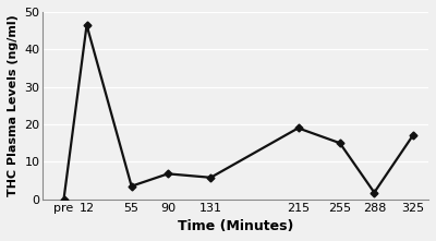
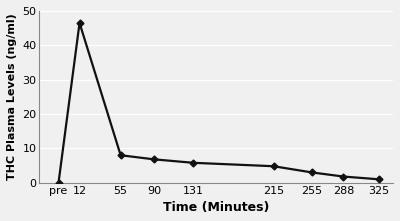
55: 3.5 -> 8.0
215: 19.0 -> 4.8
255: 15.0 -> 3.0
325: 17.0 -> 1.0
